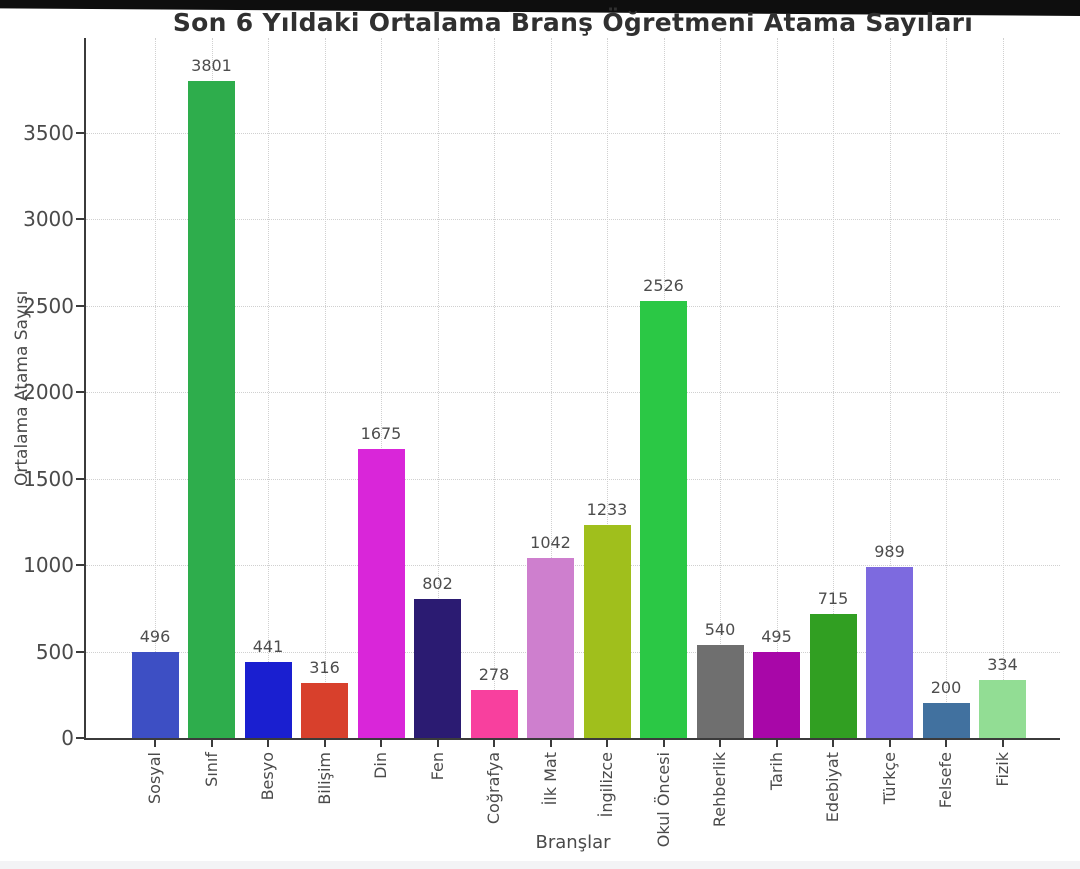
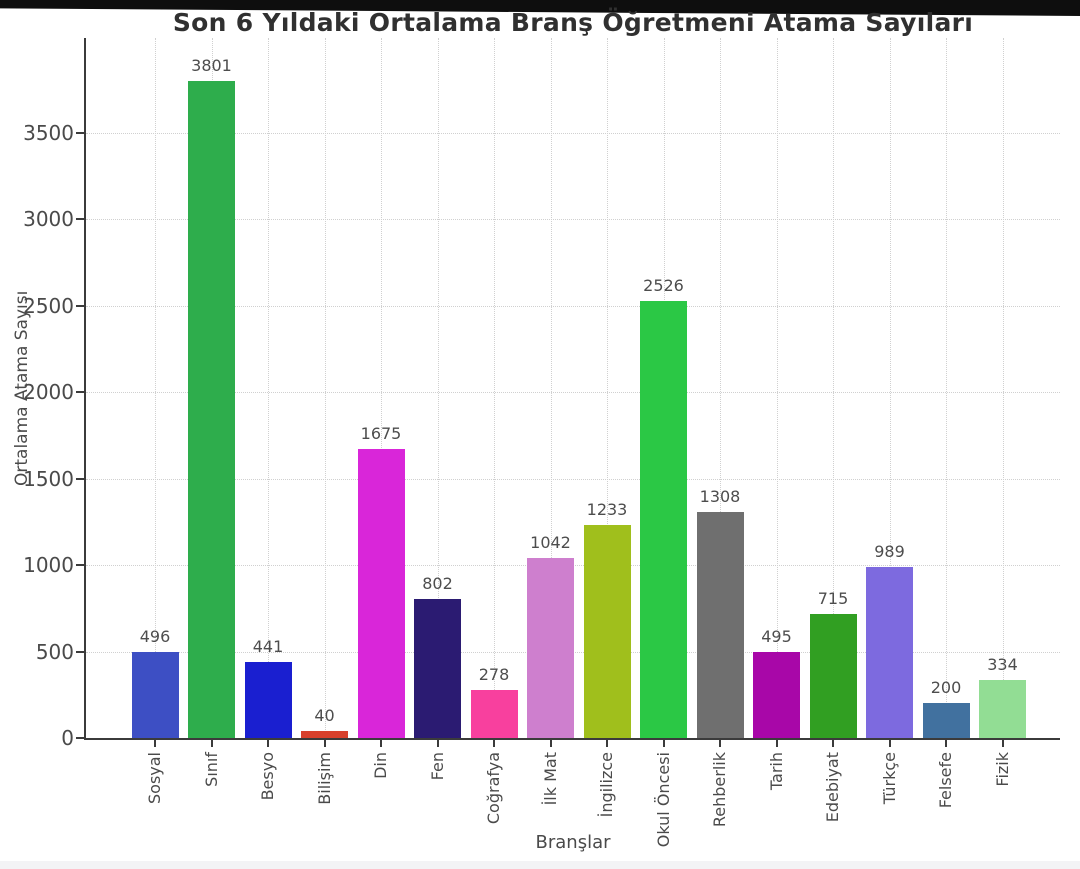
Bilişim: 316 -> 40
Rehberlik: 540 -> 1308
